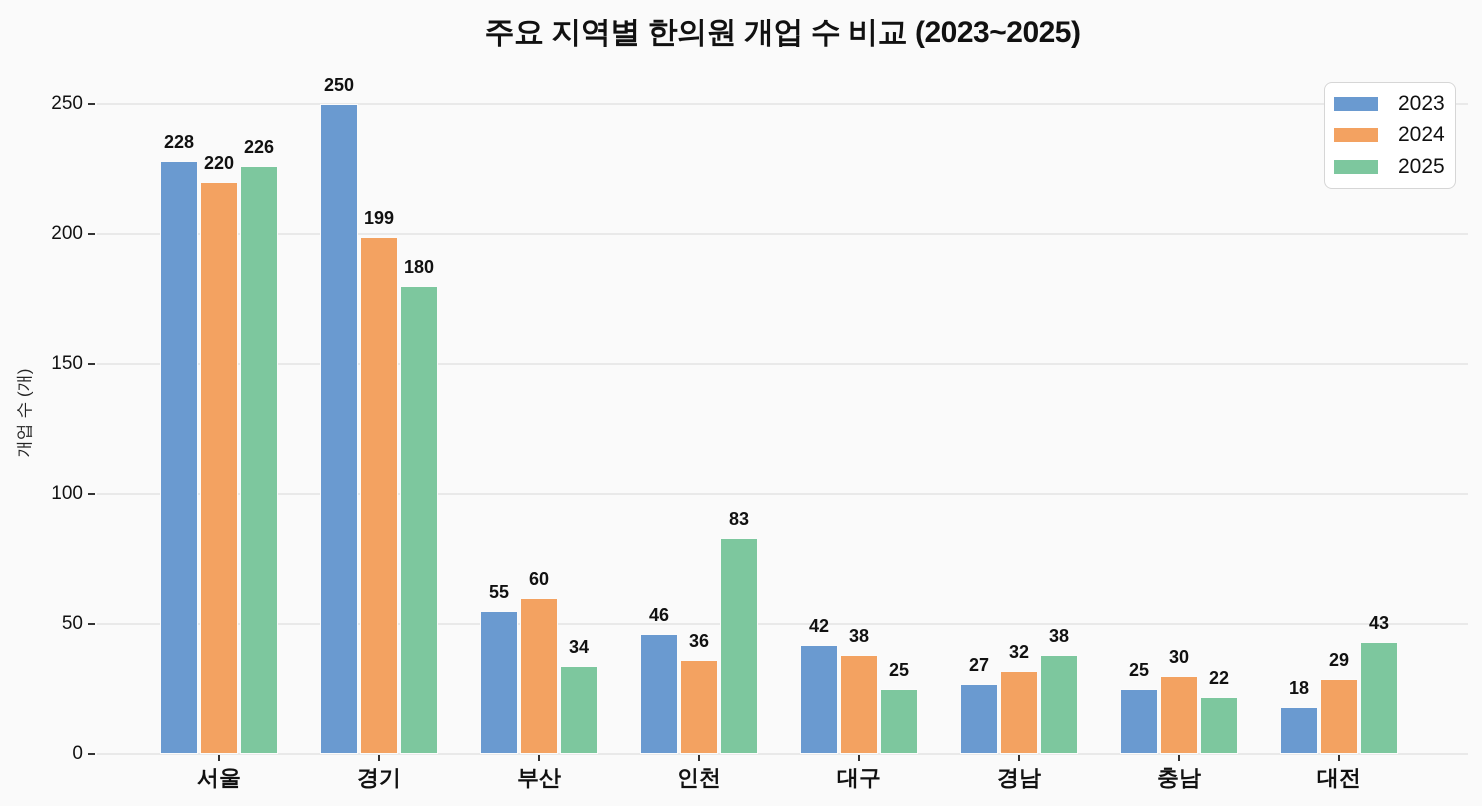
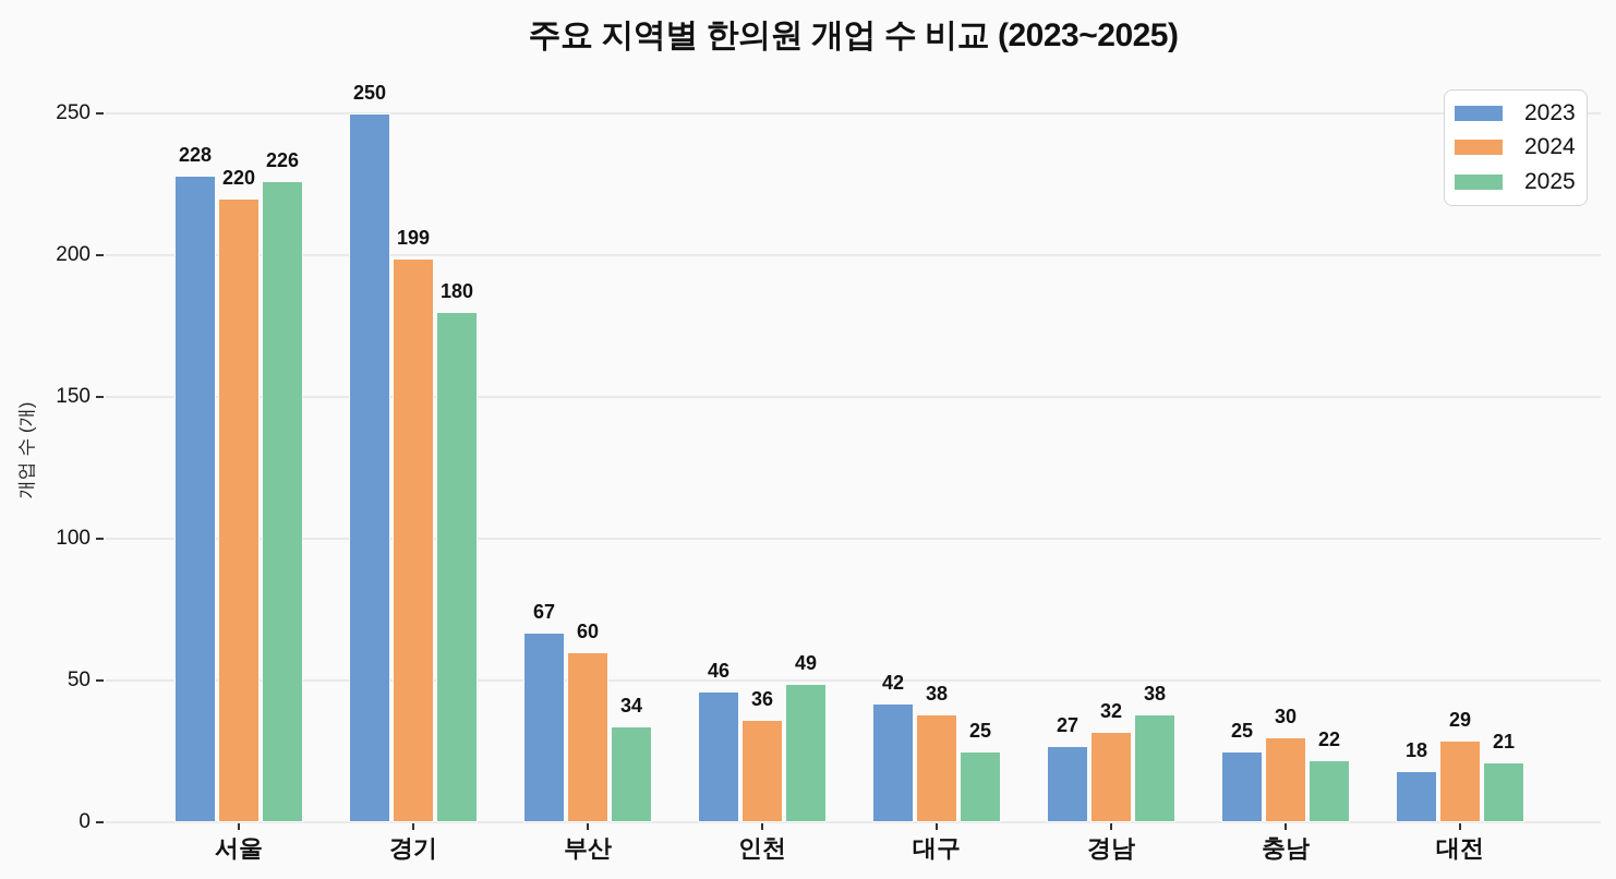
2023/부산: 55 -> 67
2025/인천: 83 -> 49
2025/대전: 43 -> 21
